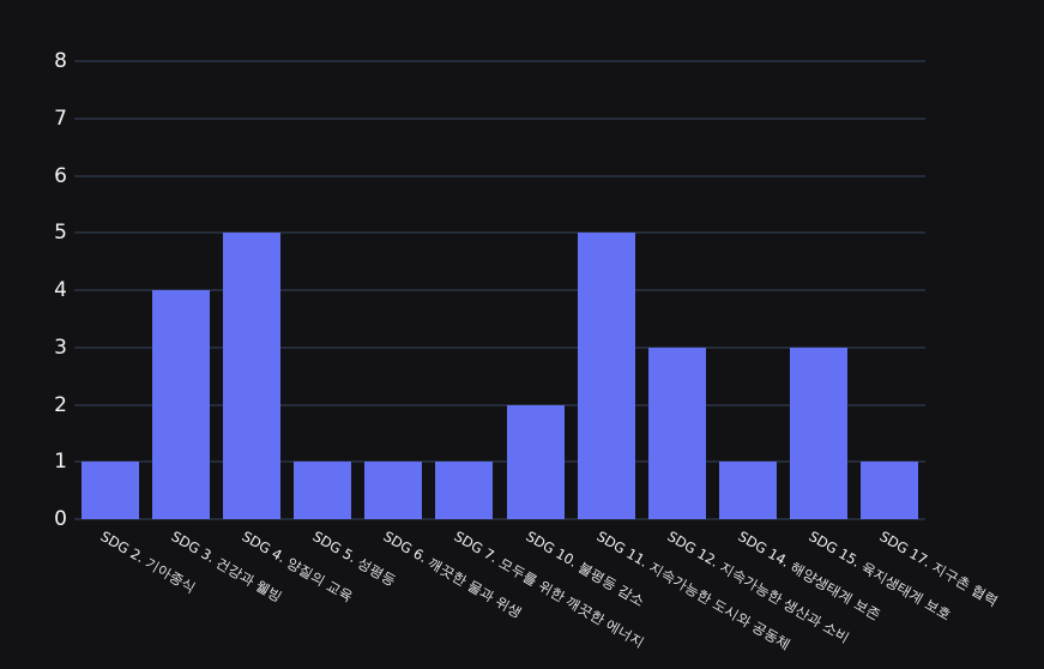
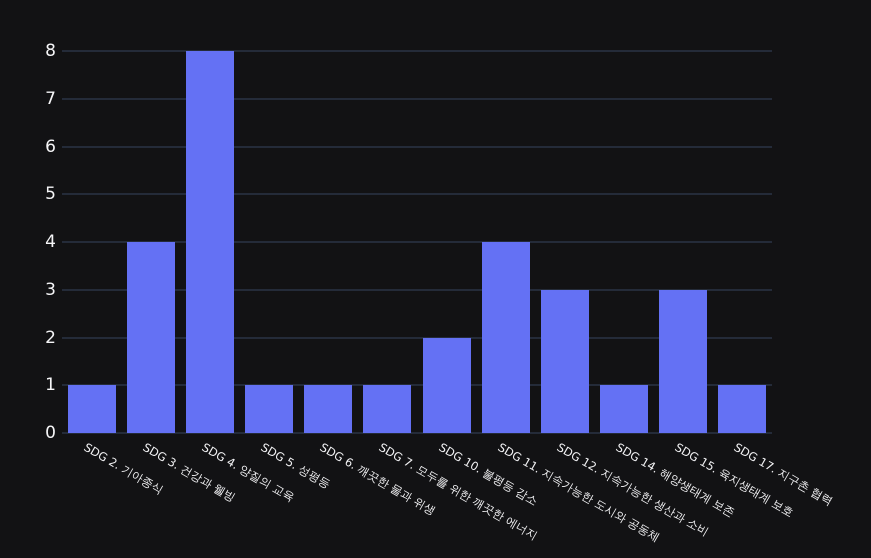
SDG 4. 양질의 교육: 5 -> 8
SDG 11. 지속가능한 도시와 공동체: 5 -> 4
